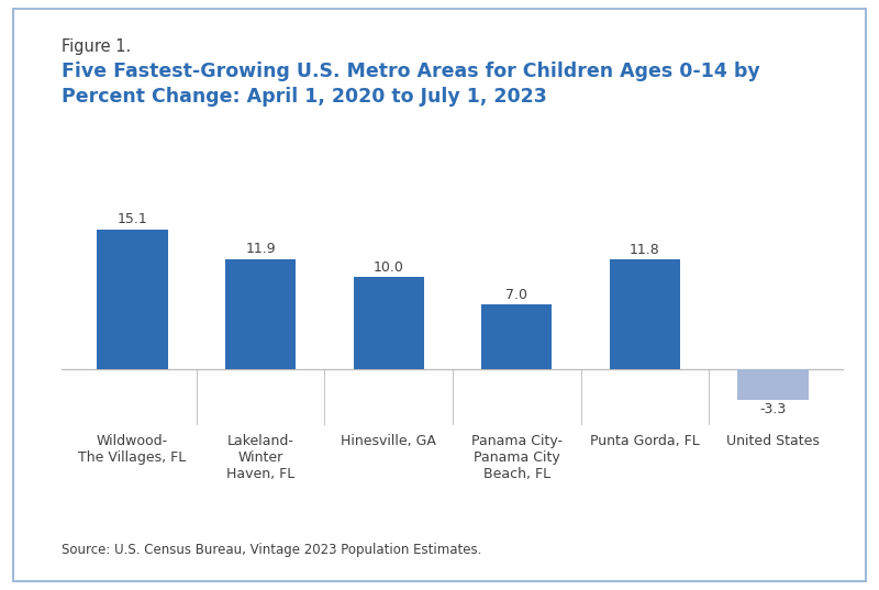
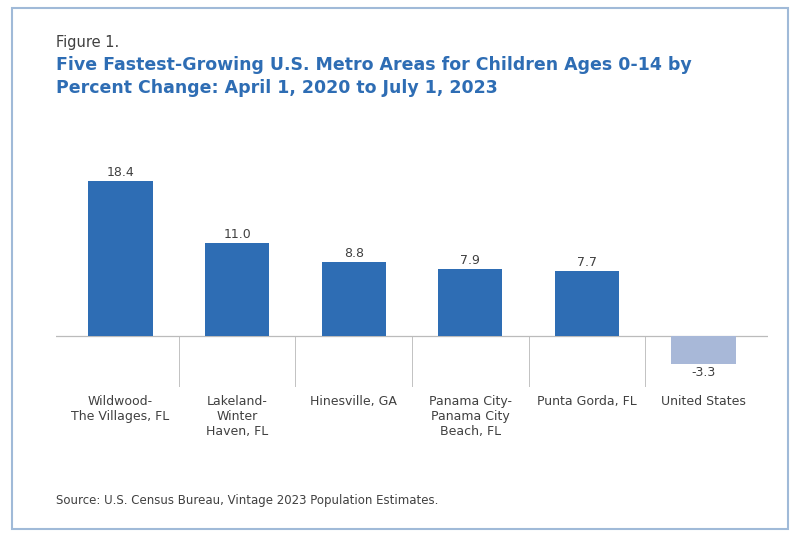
Wildwood- The Villages, FL: 15.1 -> 18.4
Lakeland- Winter Haven, FL: 11.9 -> 11.0
Hinesville, GA: 10.0 -> 8.8
Panama City- Panama City Beach, FL: 7.0 -> 7.9
Punta Gorda, FL: 11.8 -> 7.7
